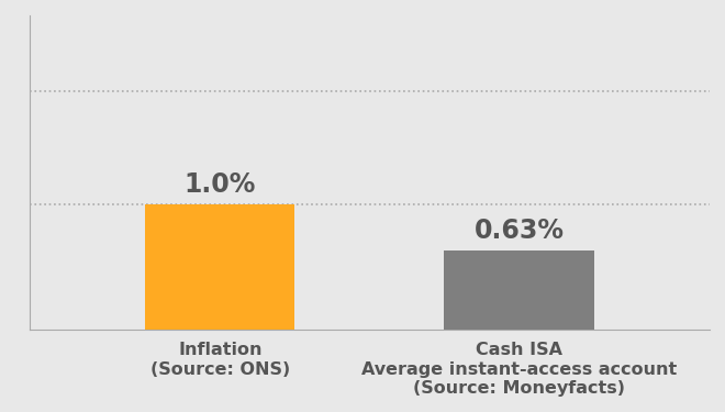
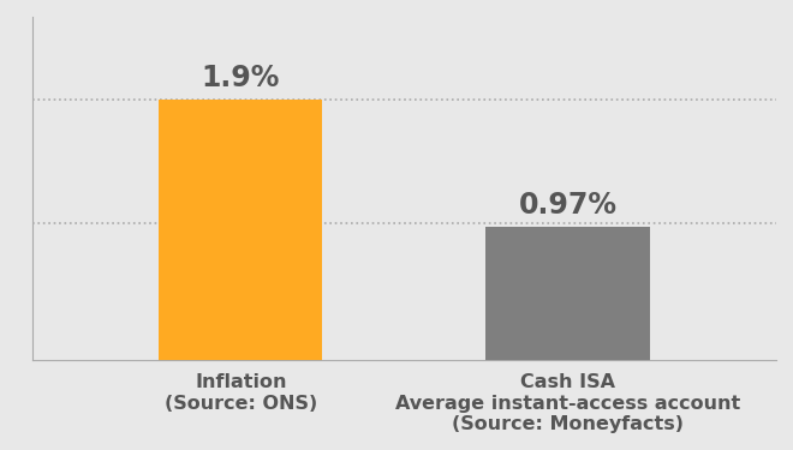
Inflation (Source: ONS): 1.0% -> 1.9%
Cash ISA Average instant-access account (Source: Moneyfacts): 0.63% -> 0.97%
